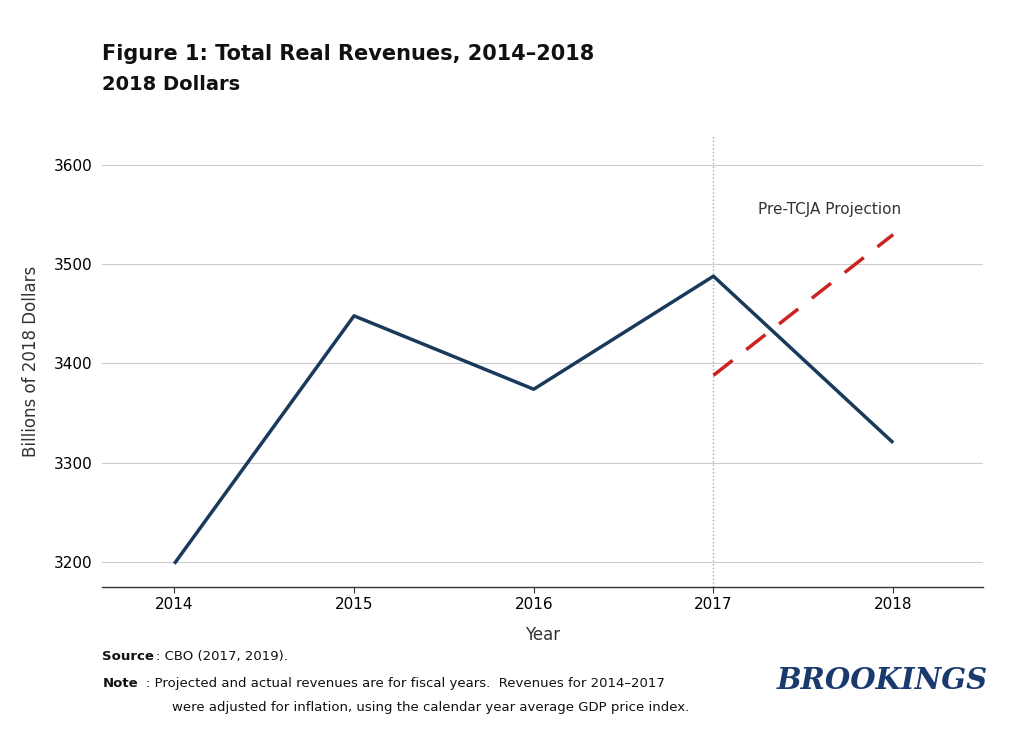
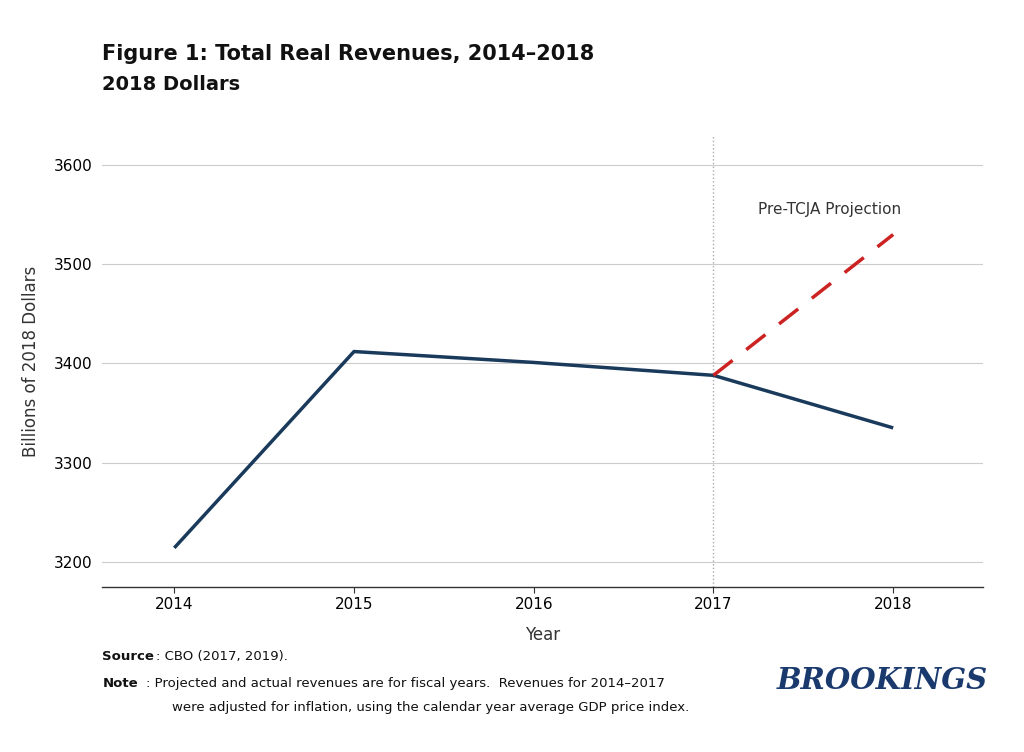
2014: 3198 -> 3214
2015: 3448 -> 3412
2016: 3374 -> 3401
2017: 3488 -> 3388
2018: 3320 -> 3335
